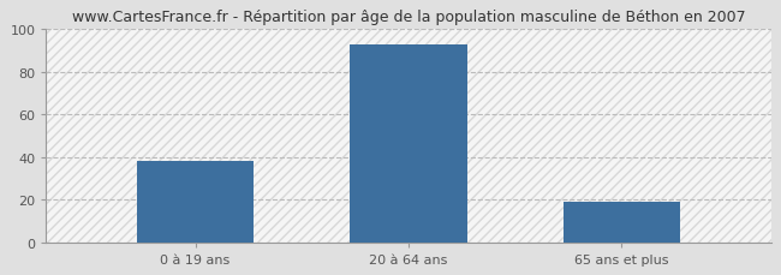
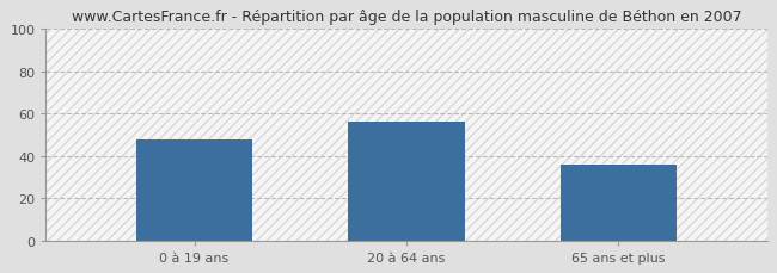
0 à 19 ans: 38 -> 48
20 à 64 ans: 93 -> 56
65 ans et plus: 19 -> 36
